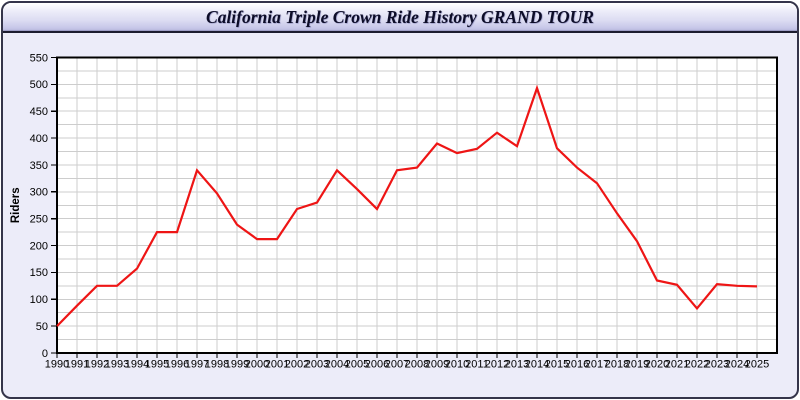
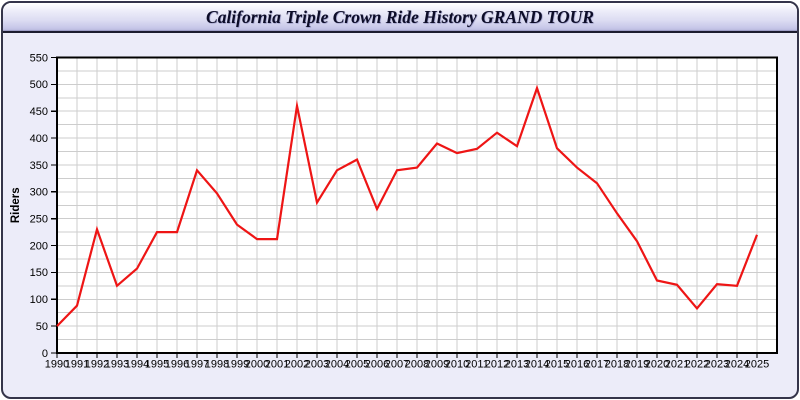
1992: 120 -> 230
2002: 270 -> 460
2005: 300 -> 360
2025: 120 -> 220
